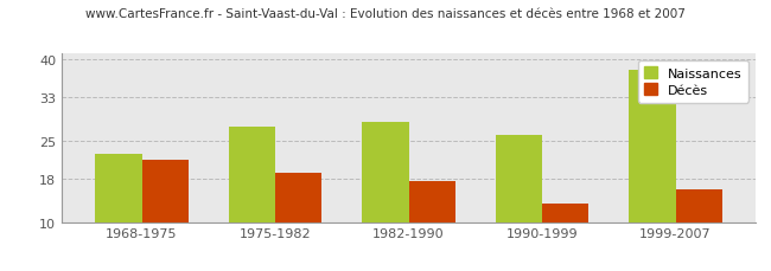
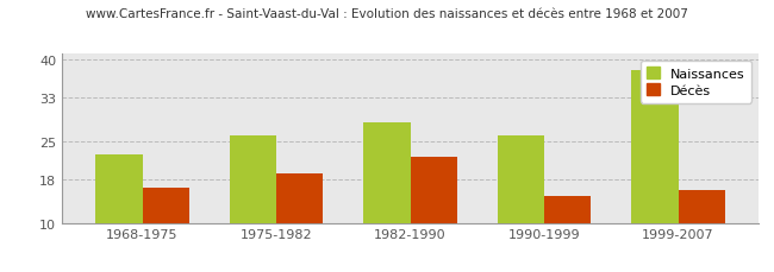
Décès/1968-1975: 21.5 -> 16.5
Naissances/1975-1982: 27.5 -> 26.0
Décès/1982-1990: 17.5 -> 22.0
Décès/1990-1999: 13.5 -> 15.0
